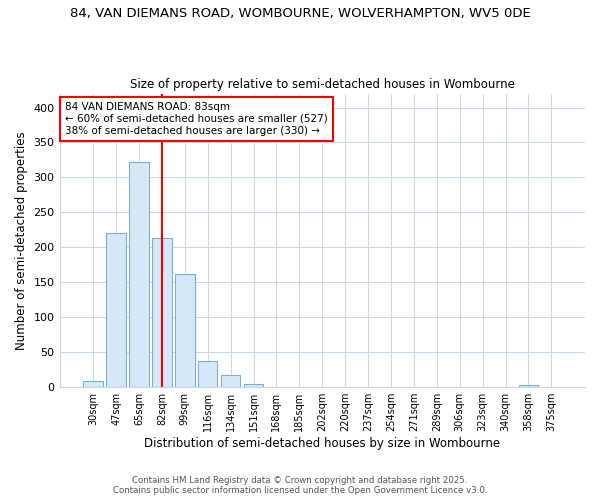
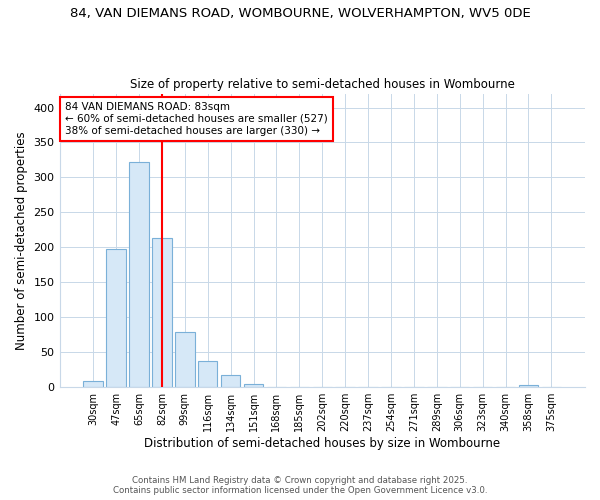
47sqm: 220 -> 197
99sqm: 162 -> 79
